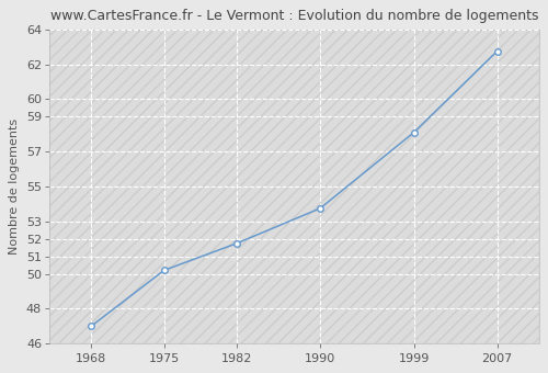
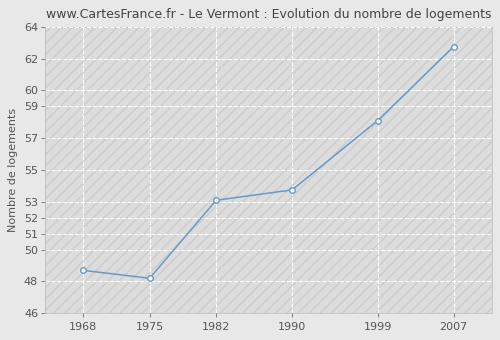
1968: 47.0 -> 48.7
1975: 50.2 -> 48.2
1982: 51.8 -> 53.1
